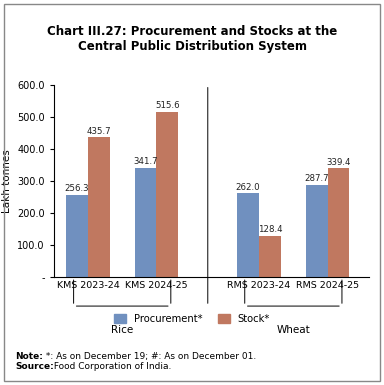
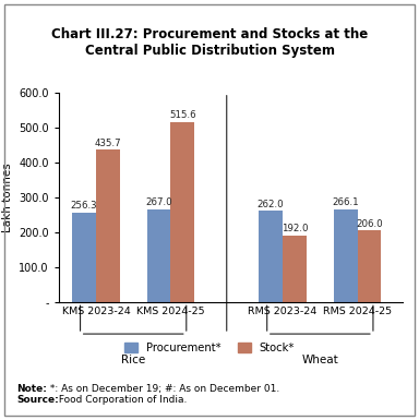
Procurement*/KMS 2024-25: 341.7 -> 267.0
Stock*/RMS 2023-24: 128.4 -> 192.0
Procurement*/RMS 2024-25: 287.7 -> 266.1
Stock*/RMS 2024-25: 339.4 -> 206.0
